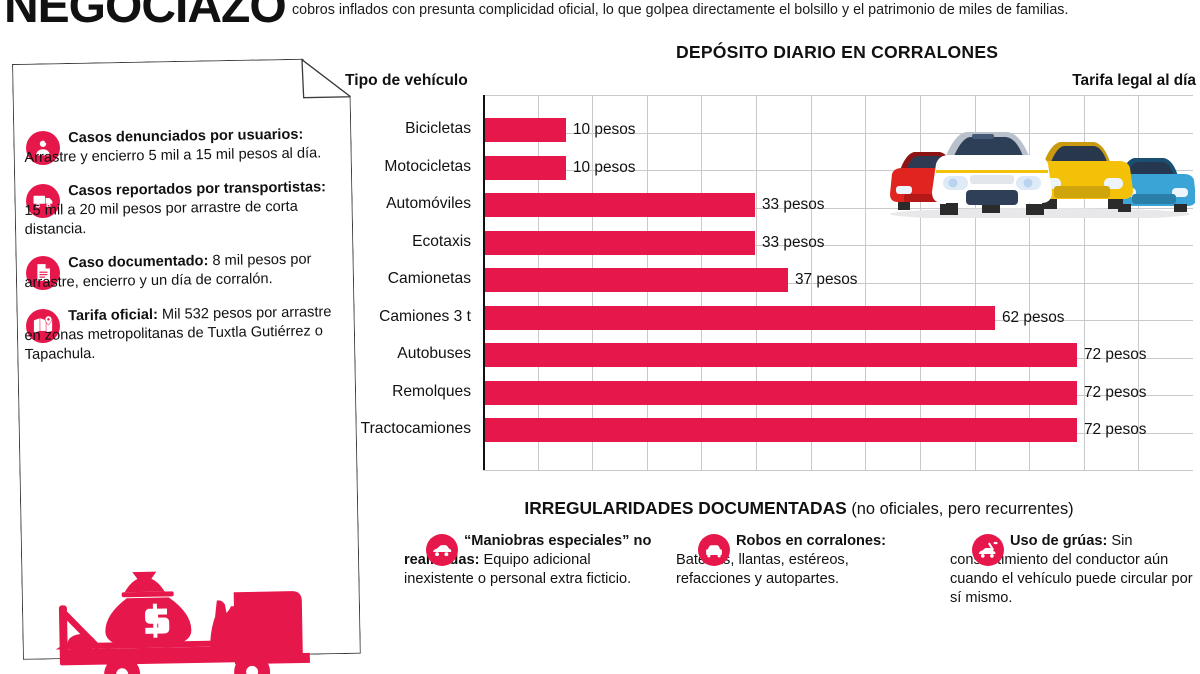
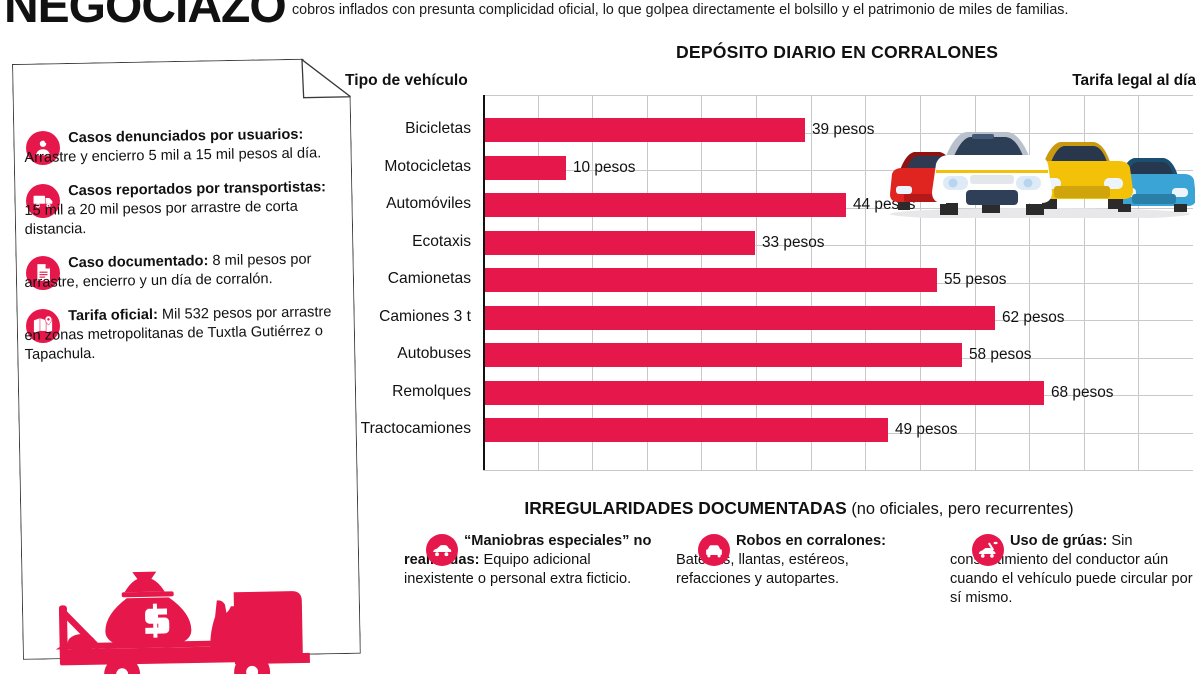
Bicicletas: 10 -> 39
Automóviles: 33 -> 44
Camionetas: 37 -> 55
Autobuses: 72 -> 58
Remolques: 72 -> 68
Tractocamiones: 72 -> 49
